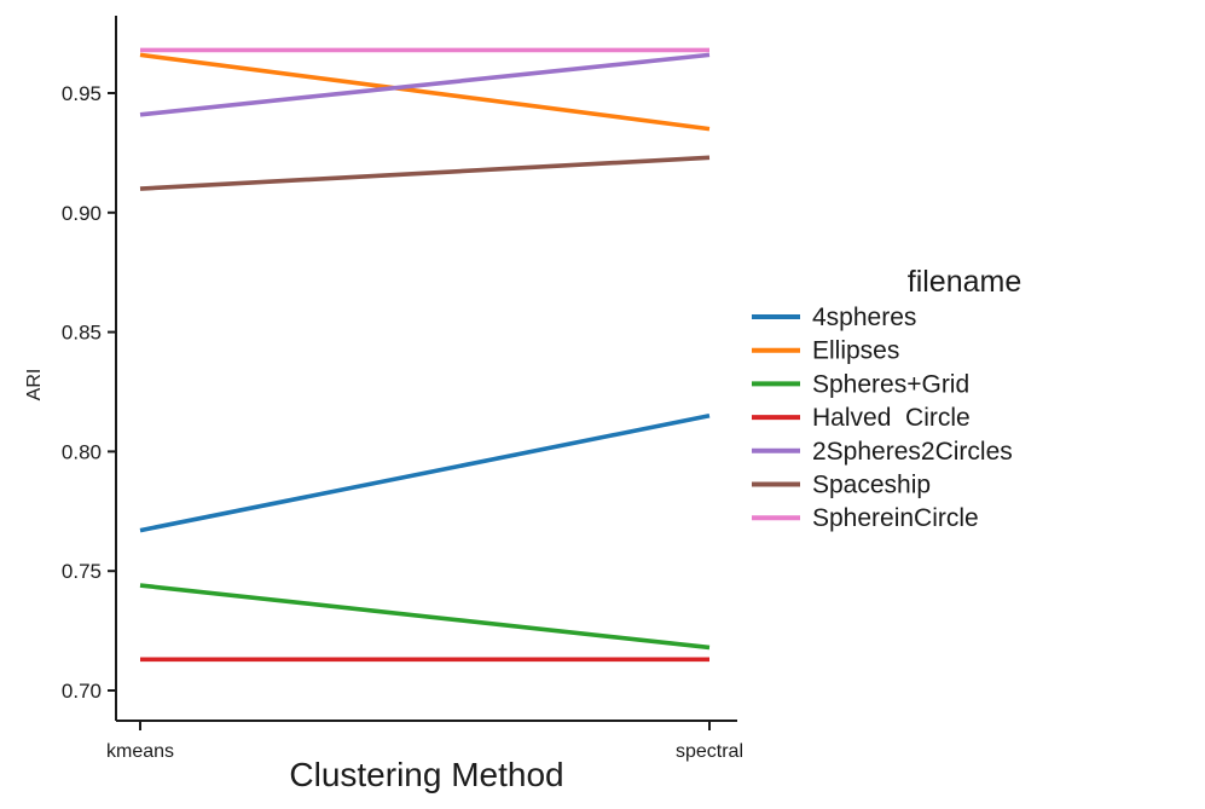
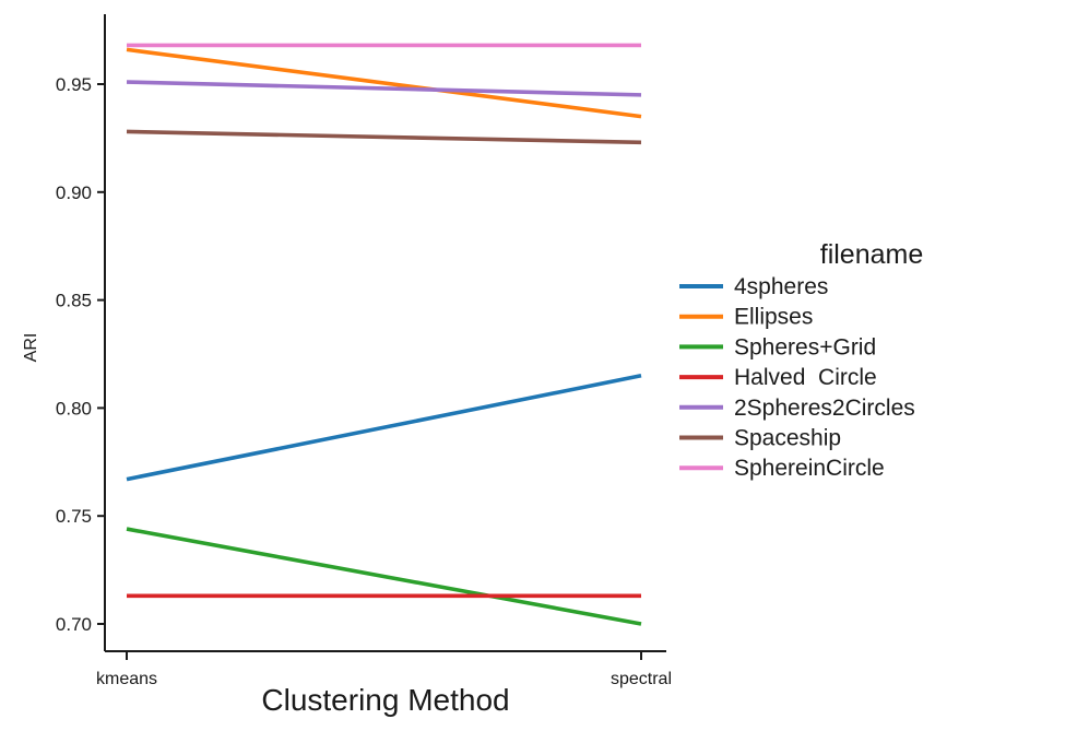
2Spheres2Circles/kmeans: 0.941 -> 0.951
Spaceship/kmeans: 0.910 -> 0.928
Spheres+Grid/spectral: 0.718 -> 0.700
2Spheres2Circles/spectral: 0.966 -> 0.945
